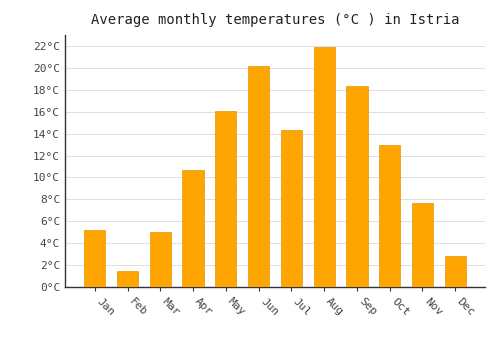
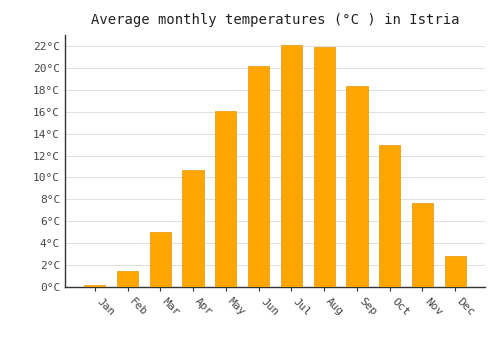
Jan: 5.2°C -> 0.2°C
Jul: 14.3°C -> 22.1°C
